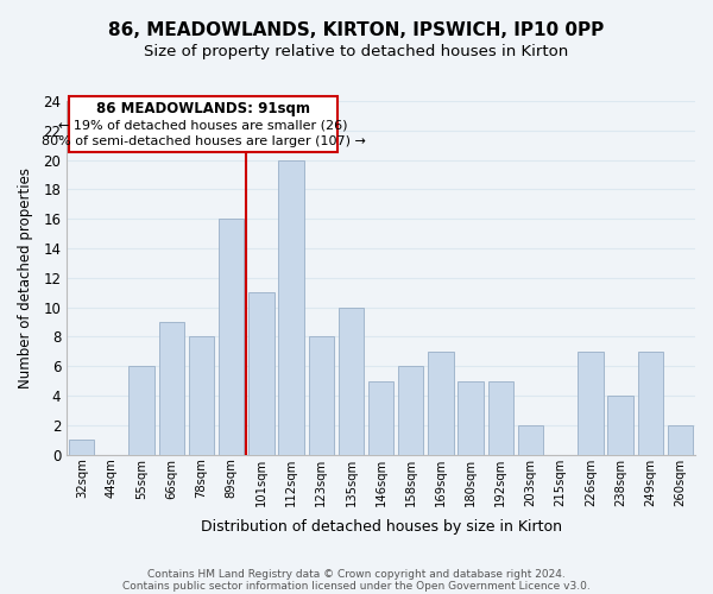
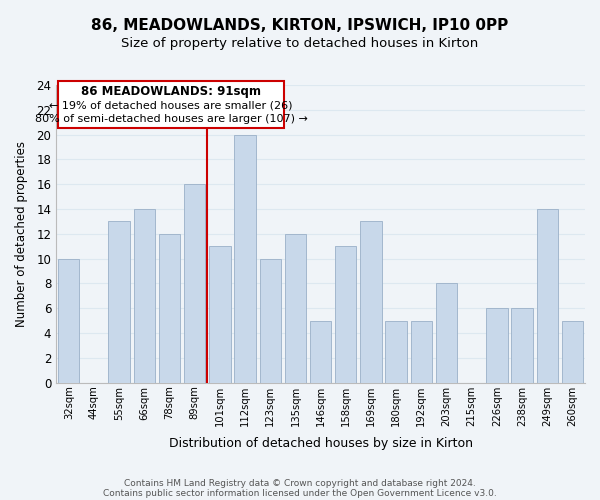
32sqm: 1 -> 10
55sqm: 6 -> 13
66sqm: 9 -> 14
78sqm: 8 -> 12
123sqm: 8 -> 10
135sqm: 10 -> 12
158sqm: 6 -> 11
169sqm: 7 -> 13
203sqm: 2 -> 8
226sqm: 7 -> 6
238sqm: 4 -> 6
249sqm: 7 -> 14
260sqm: 2 -> 5
